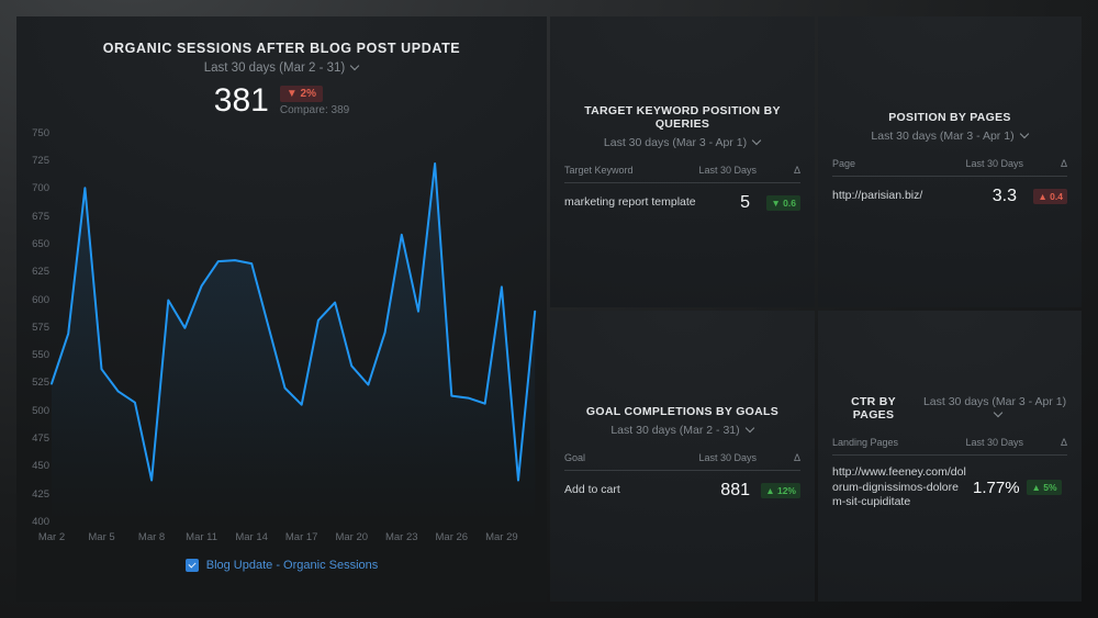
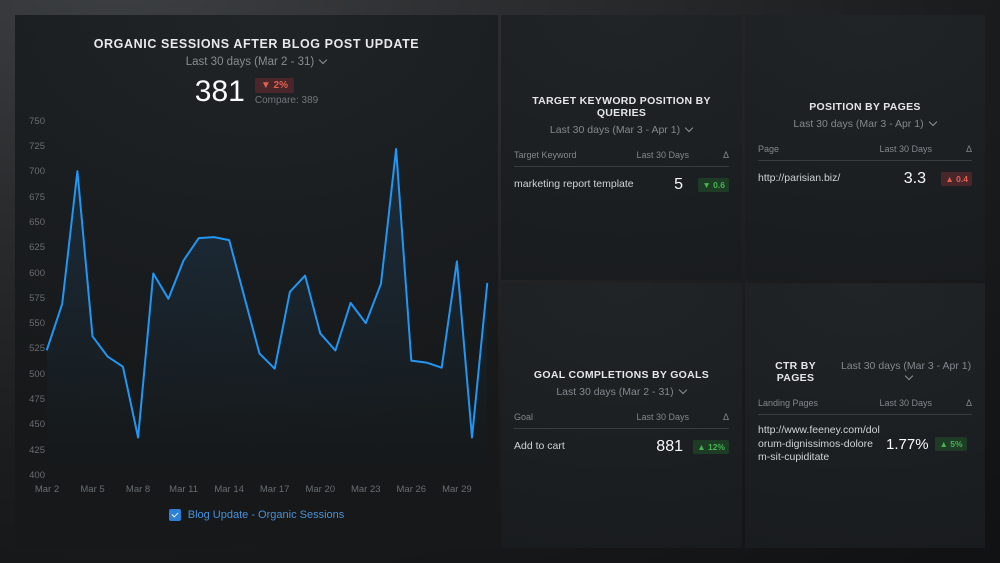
Mar 23: 659 -> 551
